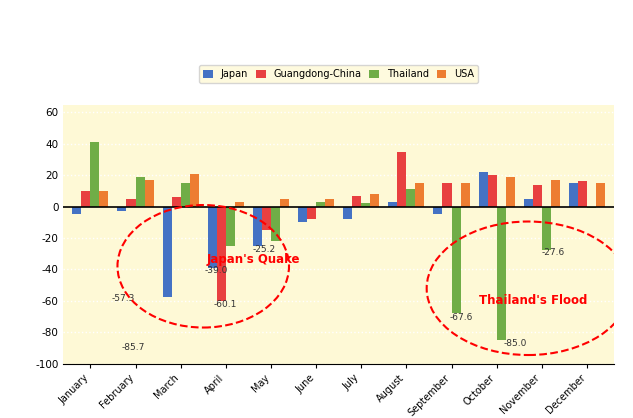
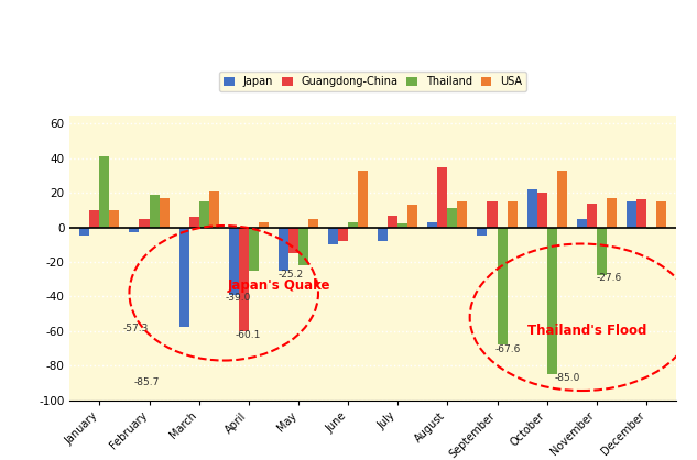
USA/June: 5 -> 33
USA/July: 8 -> 13
USA/October: 19 -> 33
